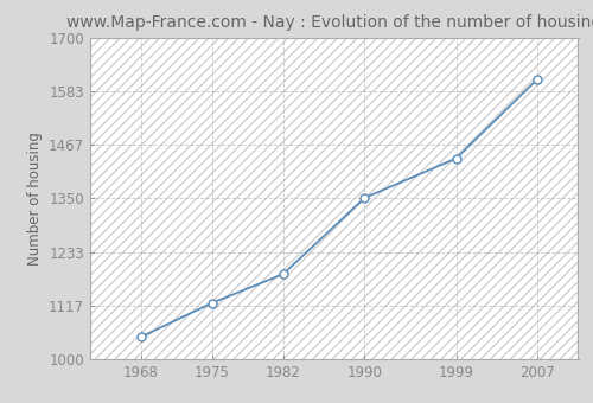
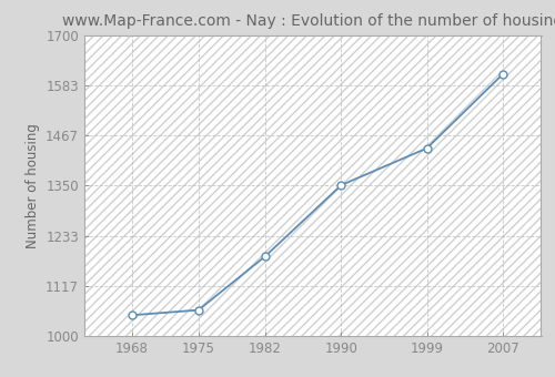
1975: 1122 -> 1060
